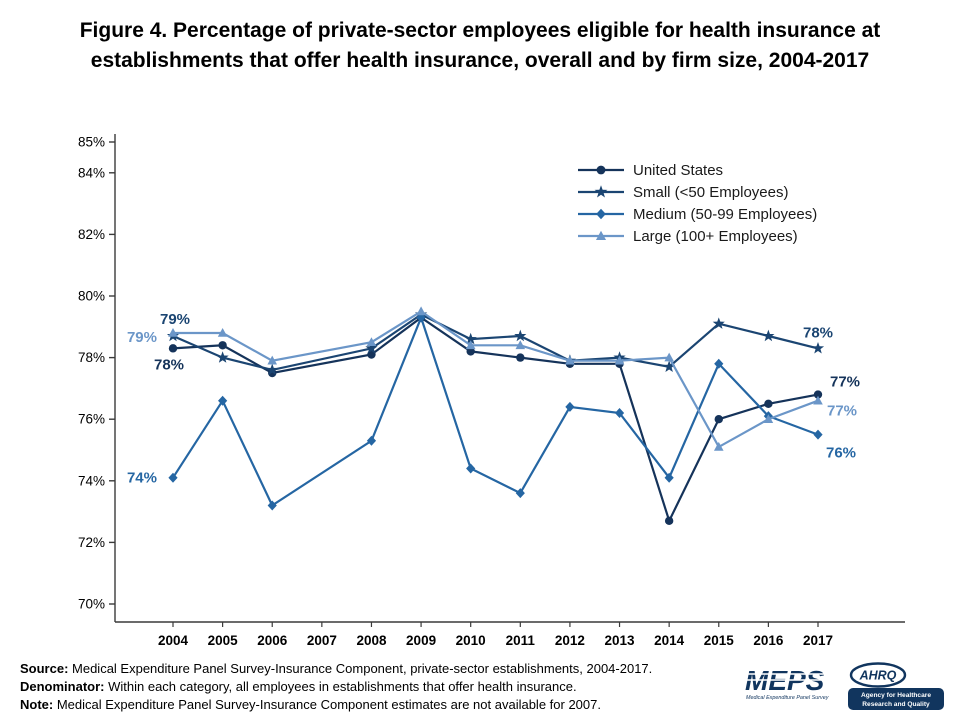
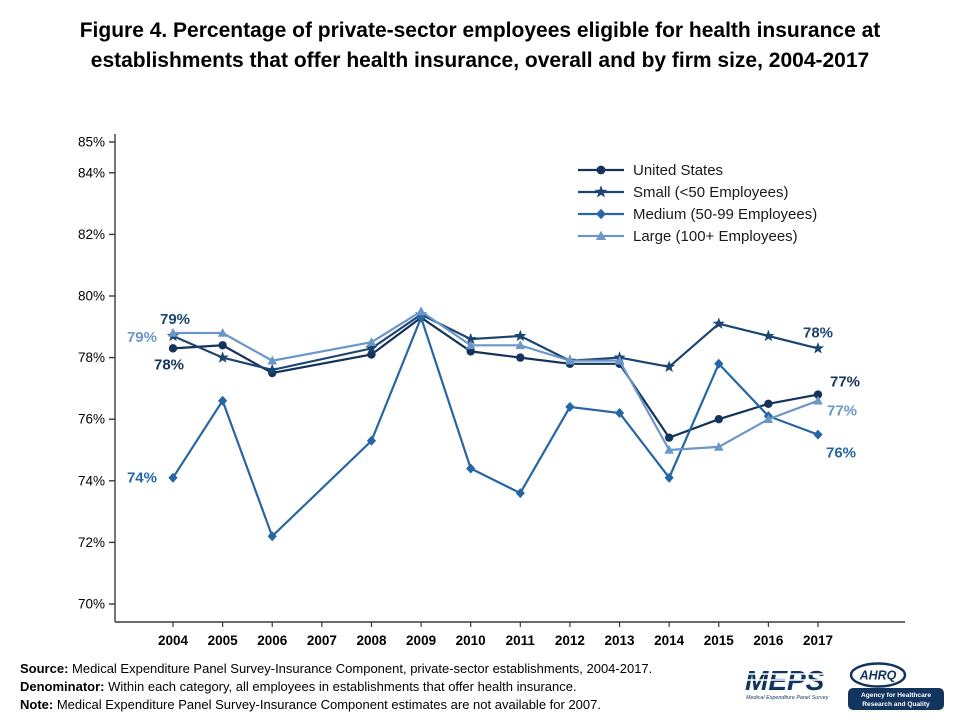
Medium (50-99 Employees)/2006: 73.2% -> 72.2%
United States/2014: 72.7% -> 75.4%
Large (100+ Employees)/2014: 78.0% -> 75.0%
